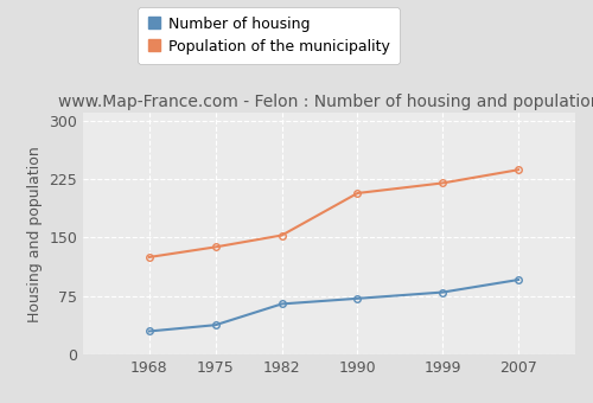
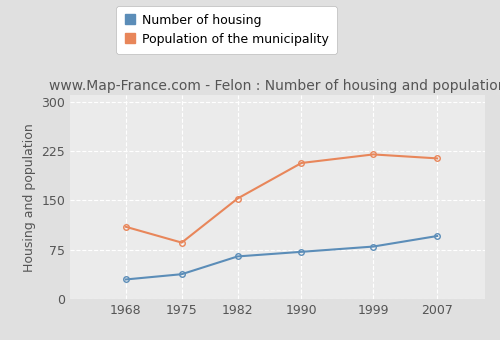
Population of the municipality/1968: 125 -> 110
Population of the municipality/1975: 138 -> 86
Population of the municipality/2007: 237 -> 214
